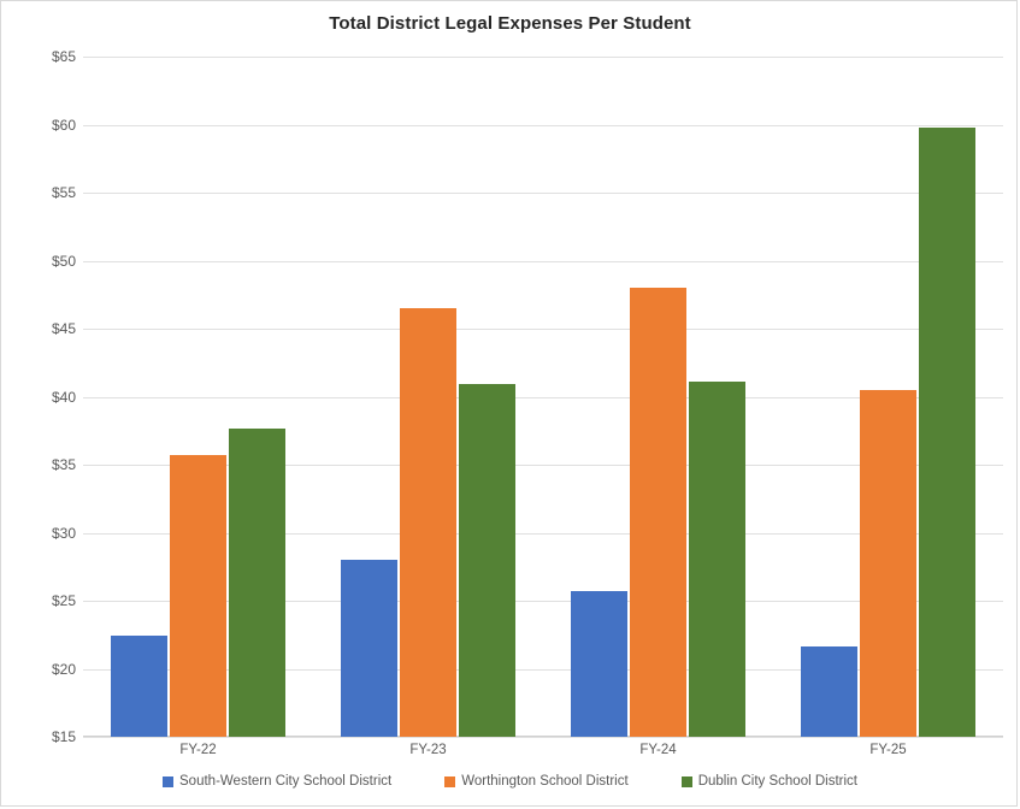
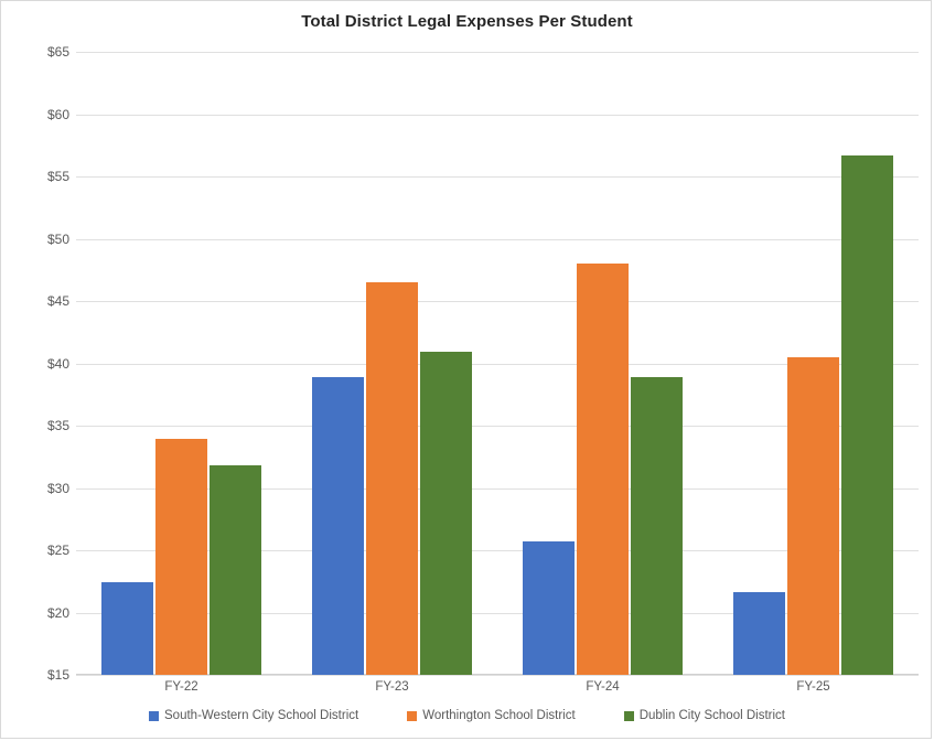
Worthington School District/FY-22: $35.7 -> $33.9
Dublin City School District/FY-22: $37.7 -> $31.8
South-Western City School District/FY-23: $28.0 -> $38.9
Dublin City School District/FY-24: $41.1 -> $38.9
Dublin City School District/FY-25: $59.8 -> $56.7
